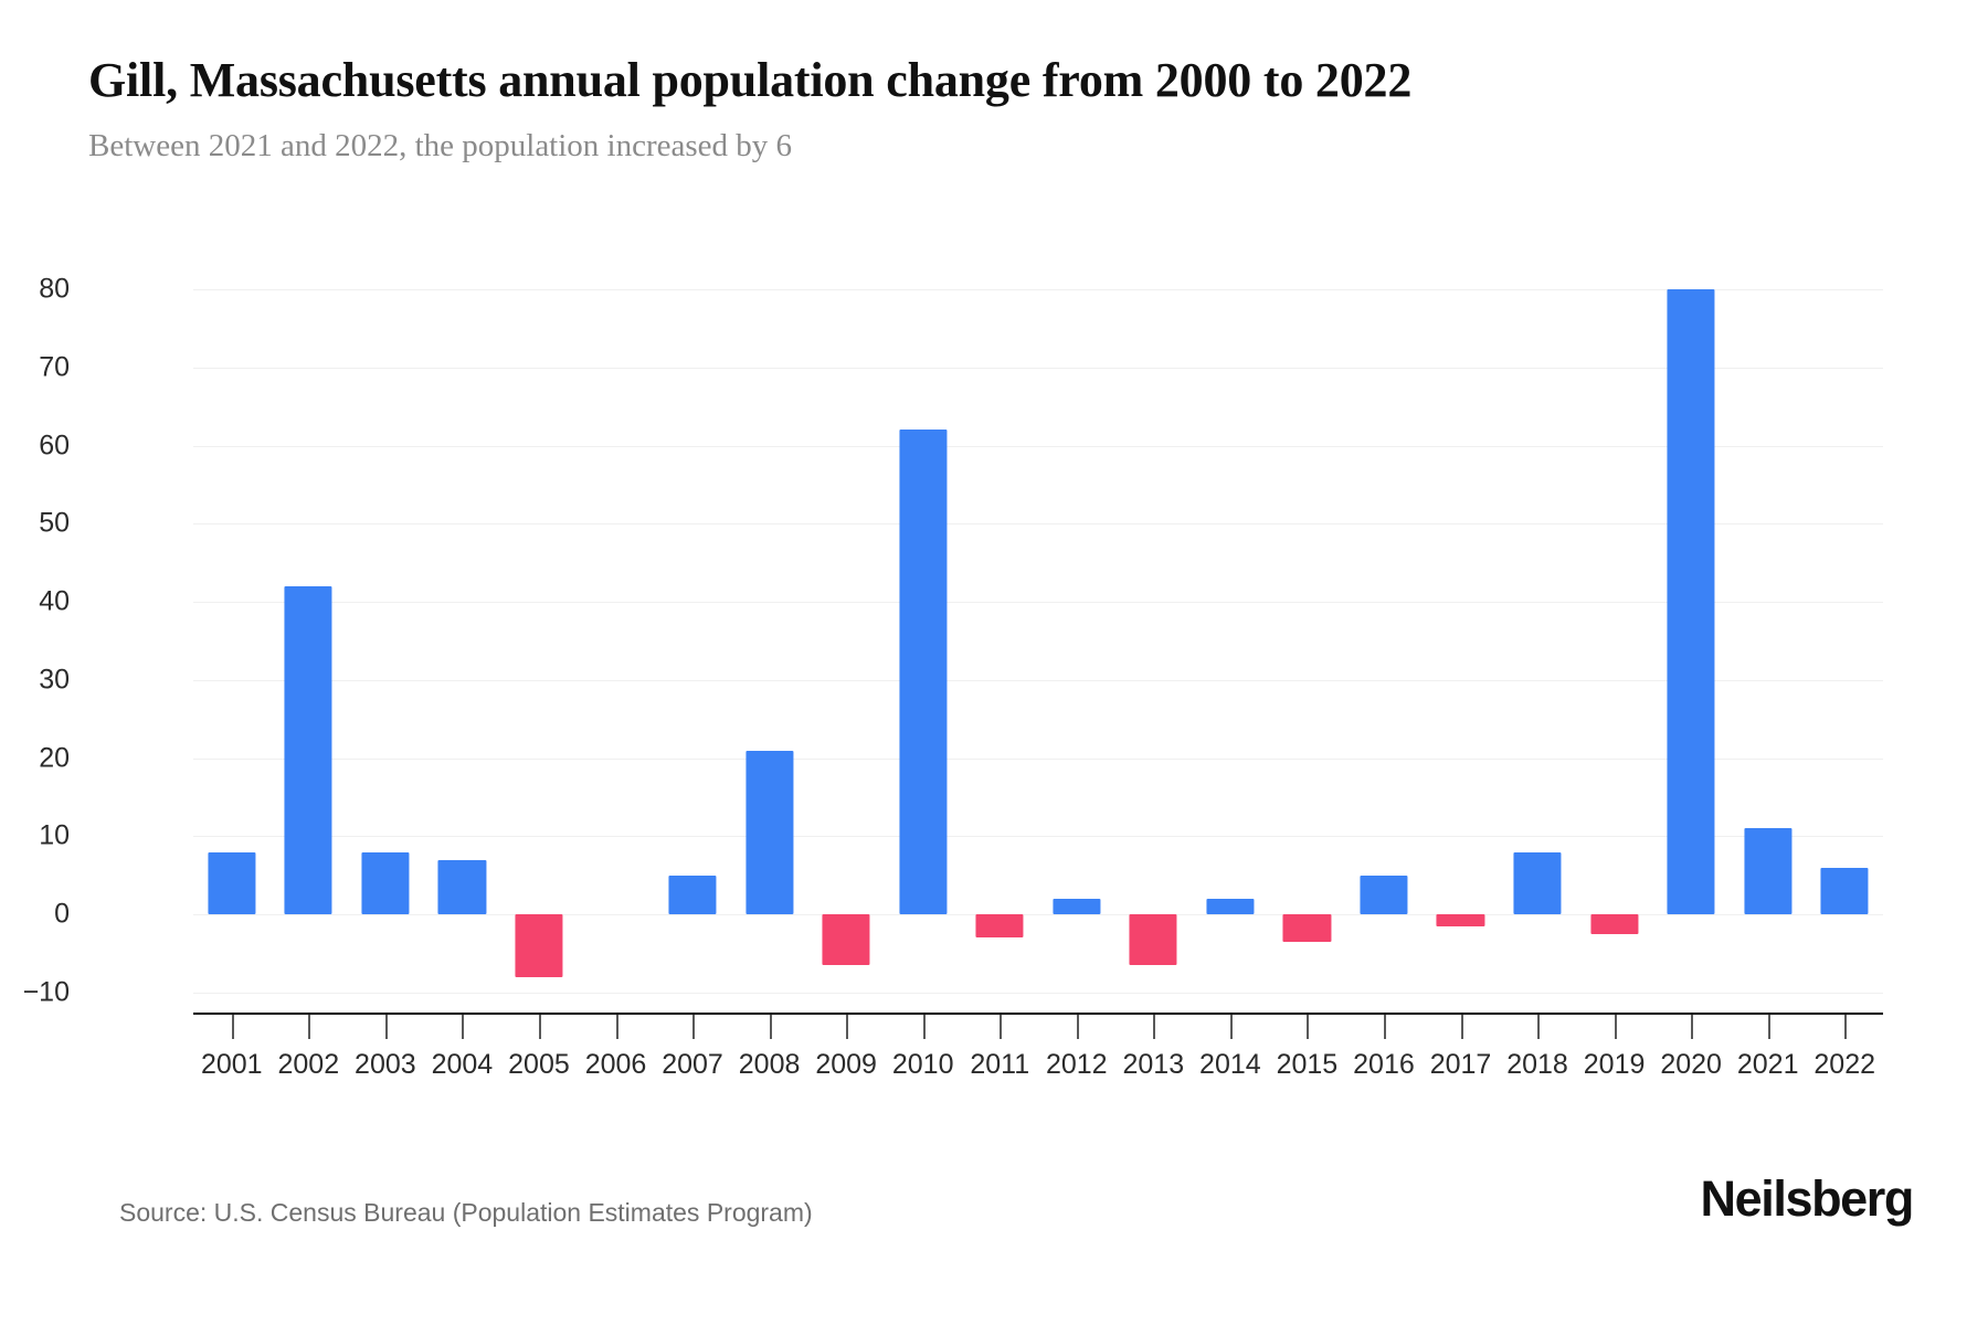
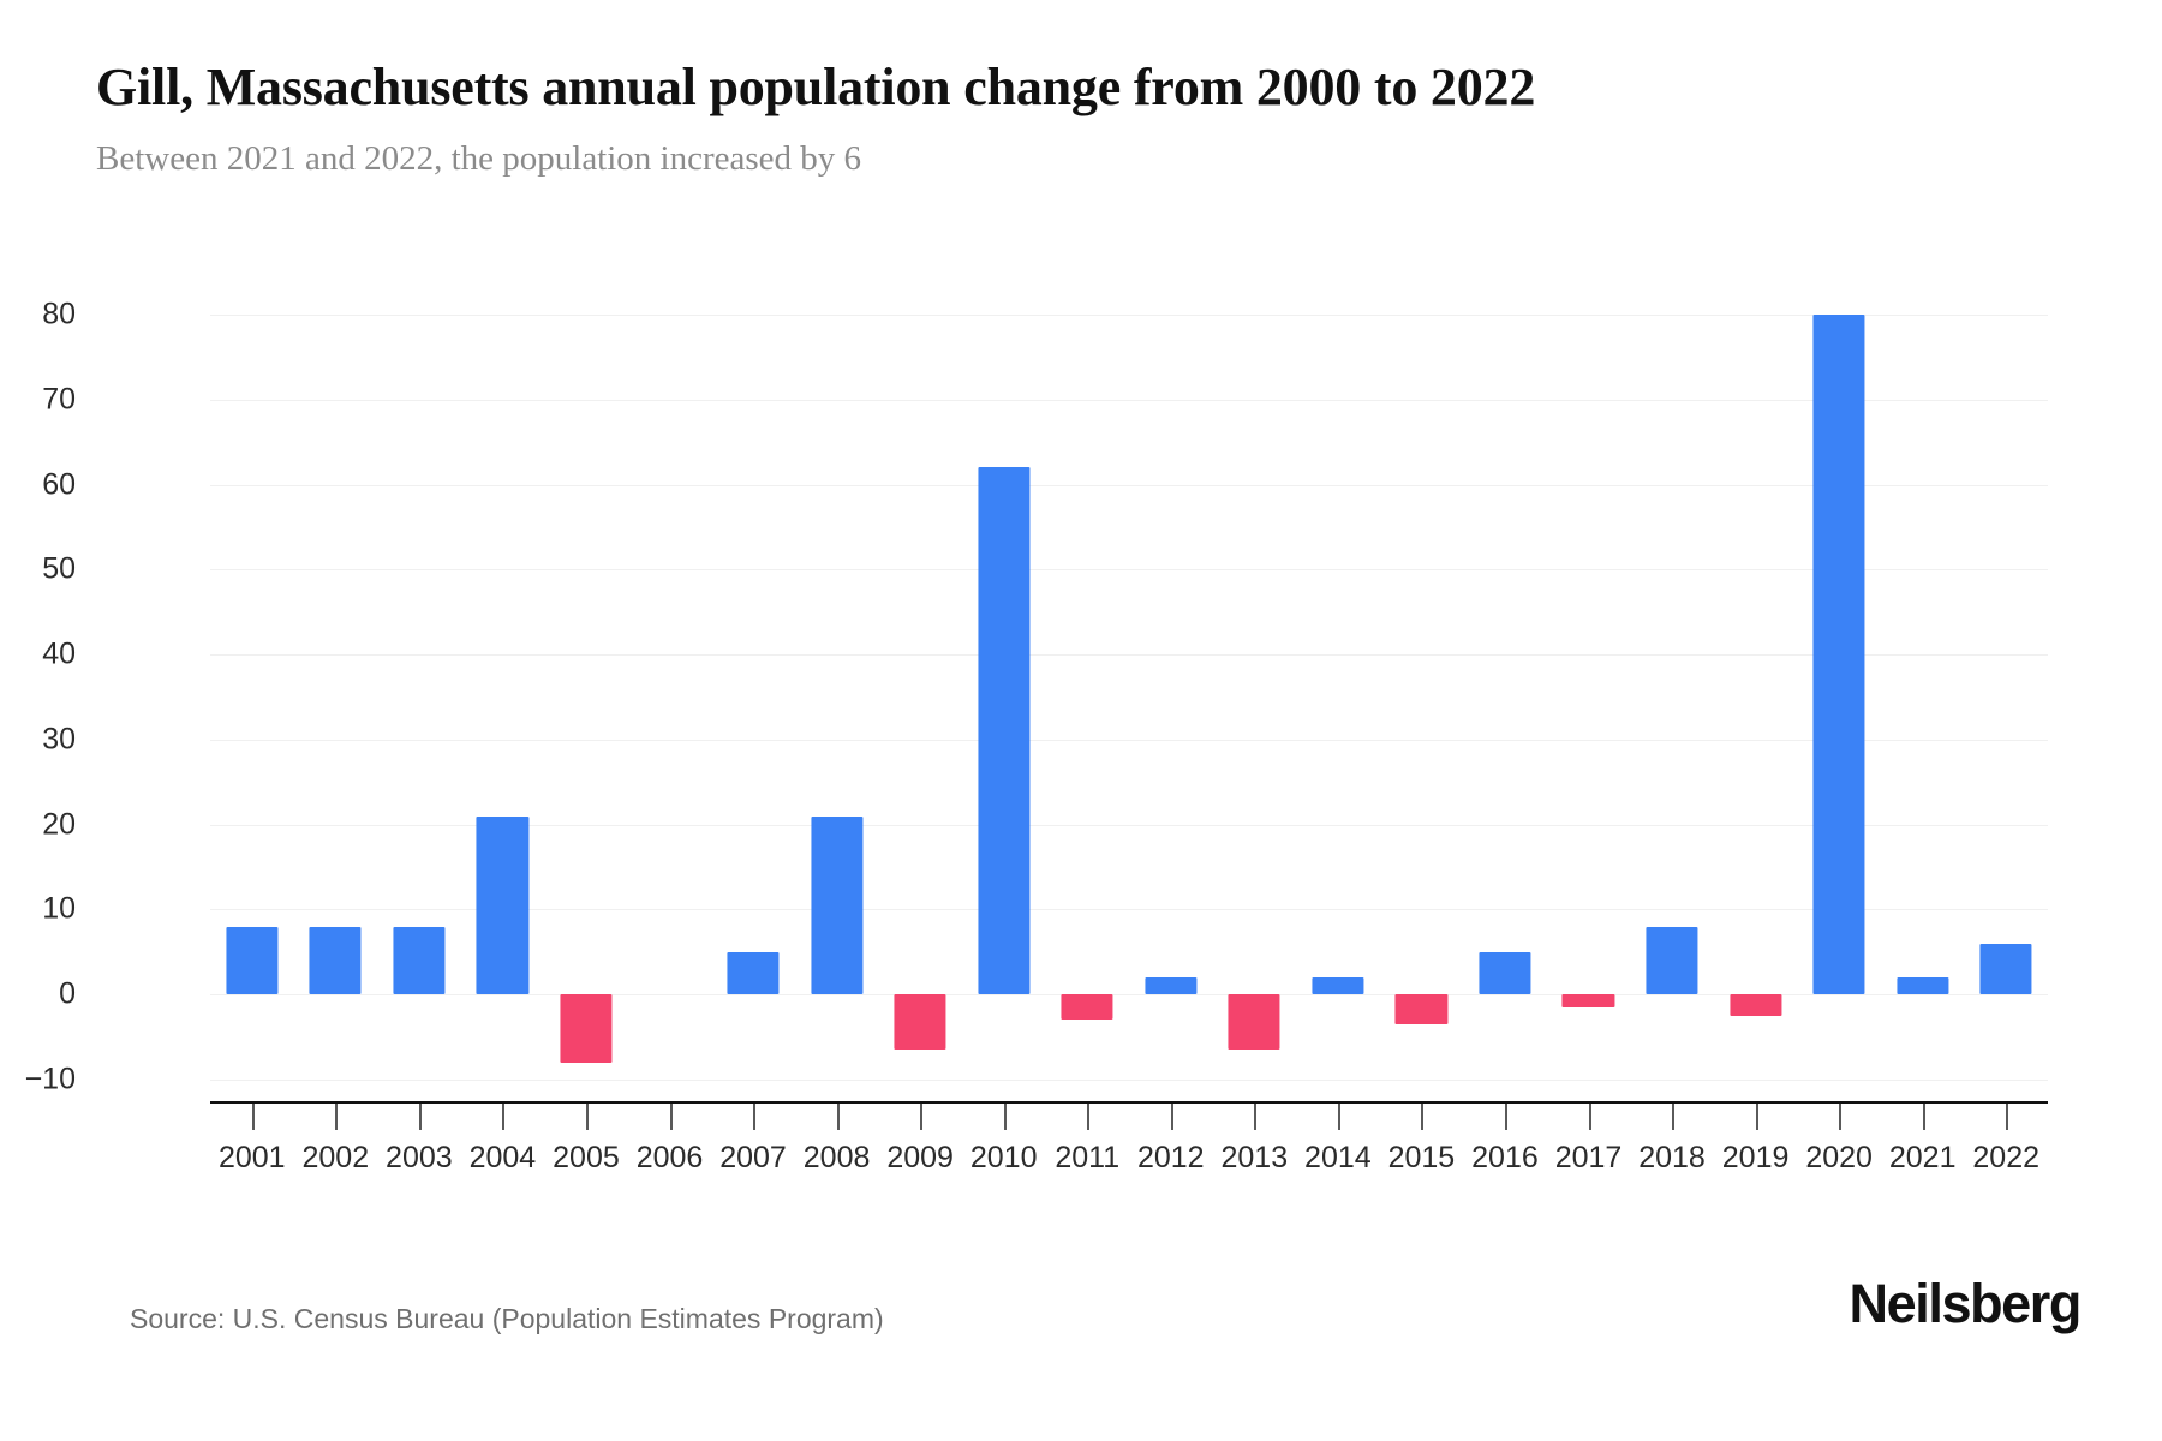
2002: 42 -> 8
2004: 7 -> 21
2021: 11 -> 2
